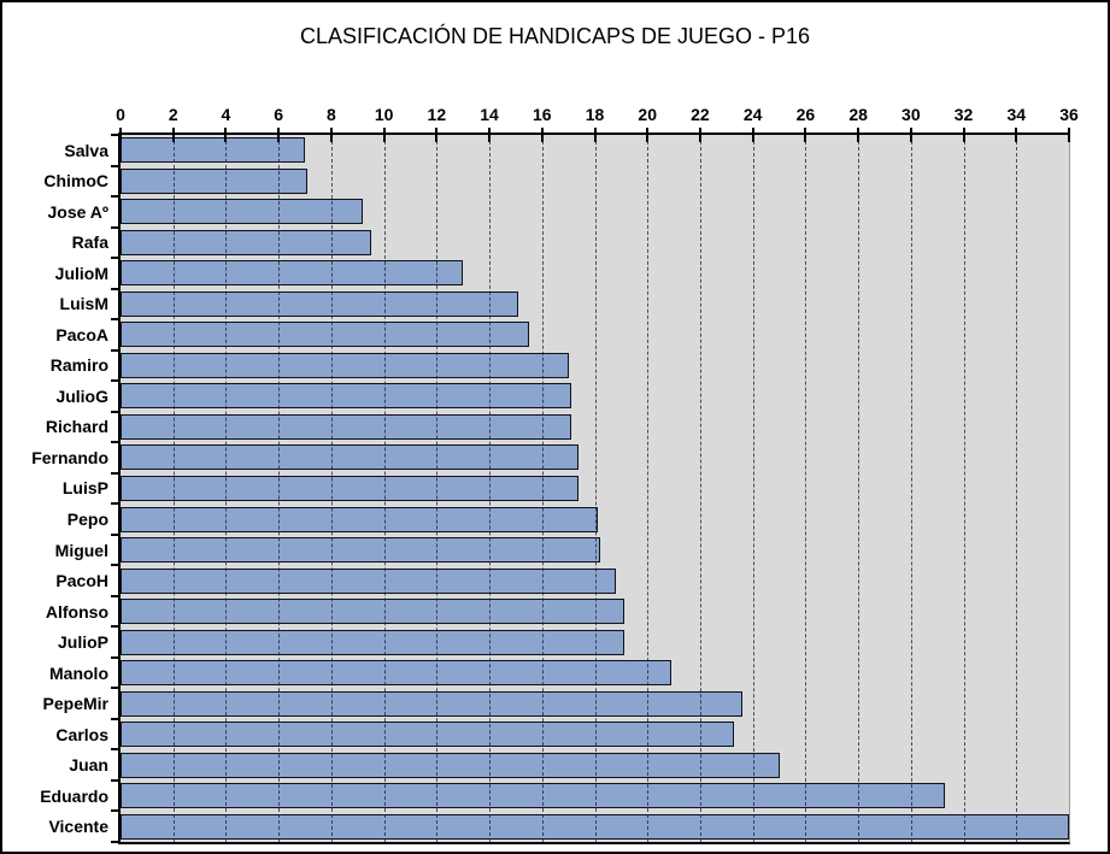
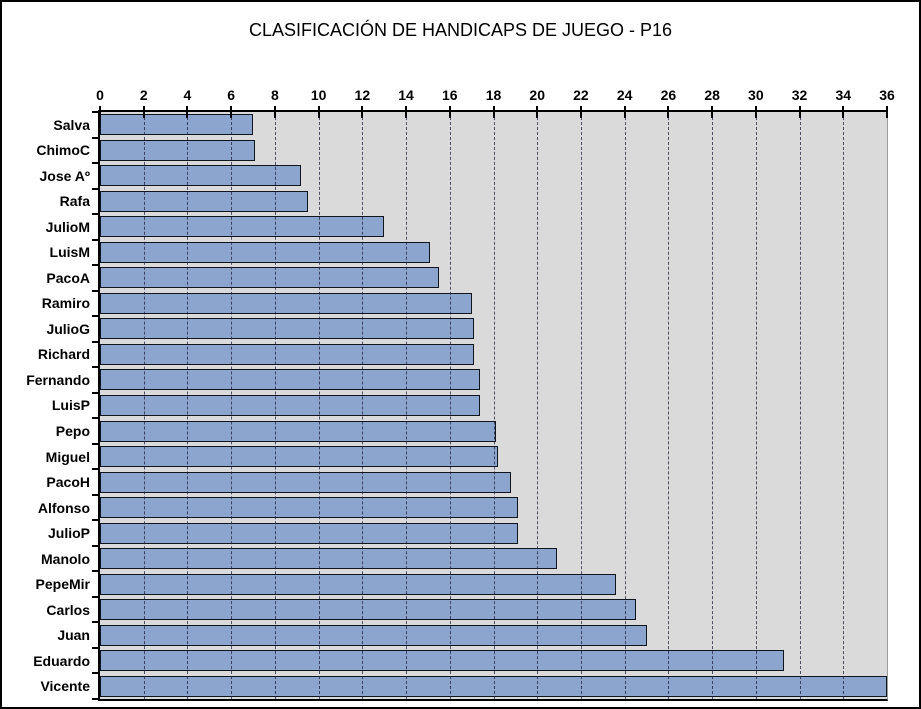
Carlos: 23.3 -> 24.5
